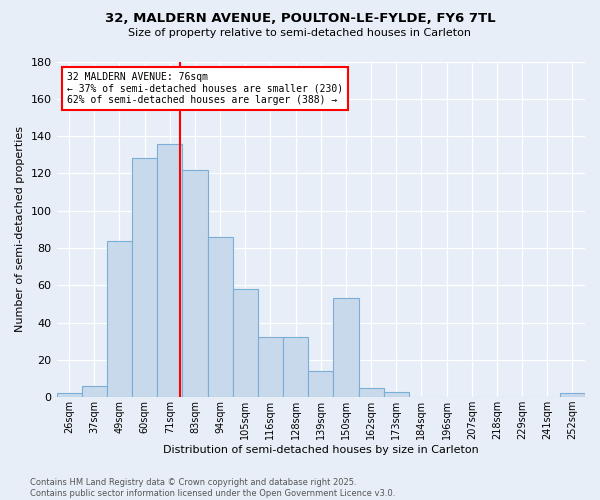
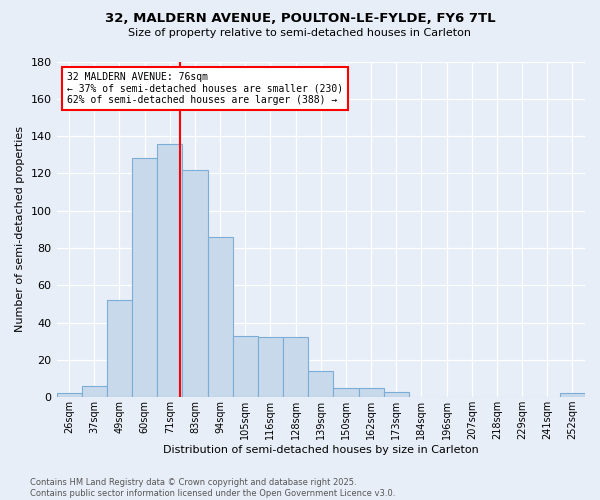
49sqm: 84 -> 52
105sqm: 58 -> 33
150sqm: 53 -> 5
